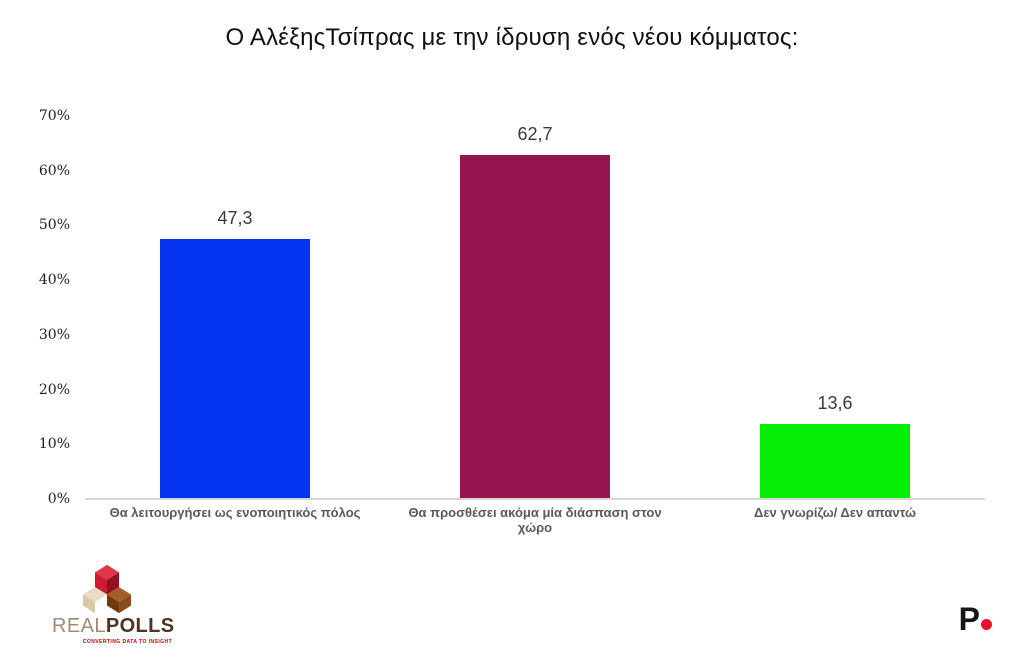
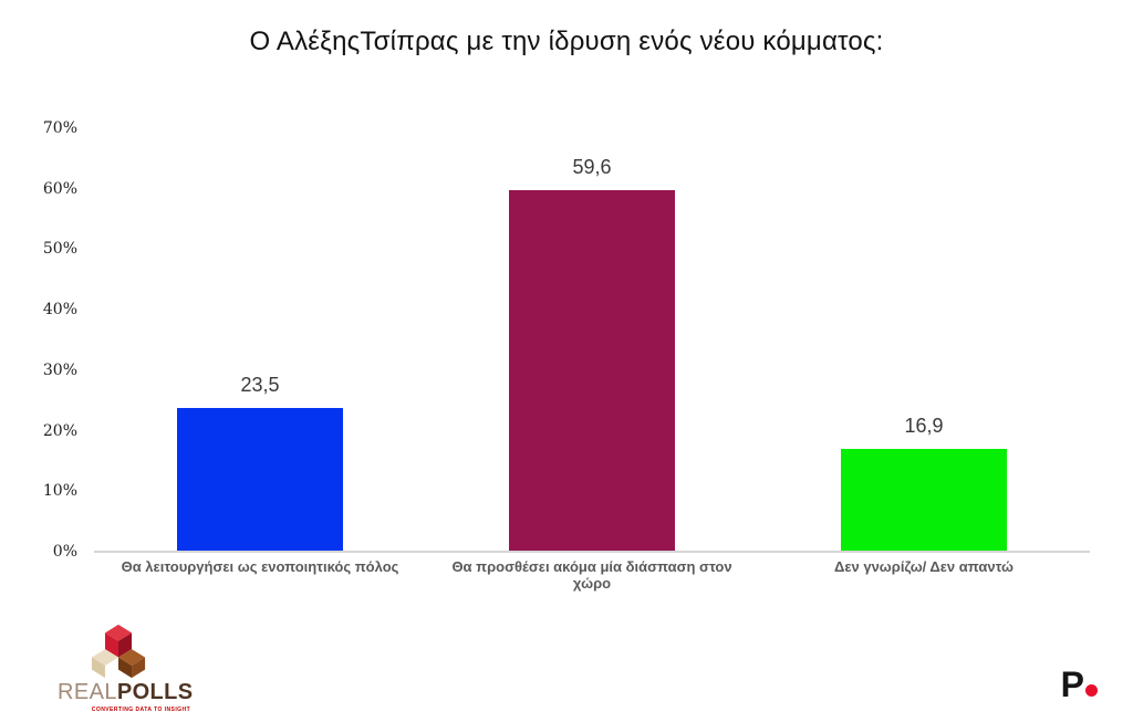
Θα λειτουργήσει ως ενοποιητικός πόλος: 47,3 -> 23,5
Θα προσθέσει ακόμα μία διάσπαση στον χώρο: 62,7 -> 59,6
Δεν γνωρίζω/ Δεν απαντώ: 13,6 -> 16,9
